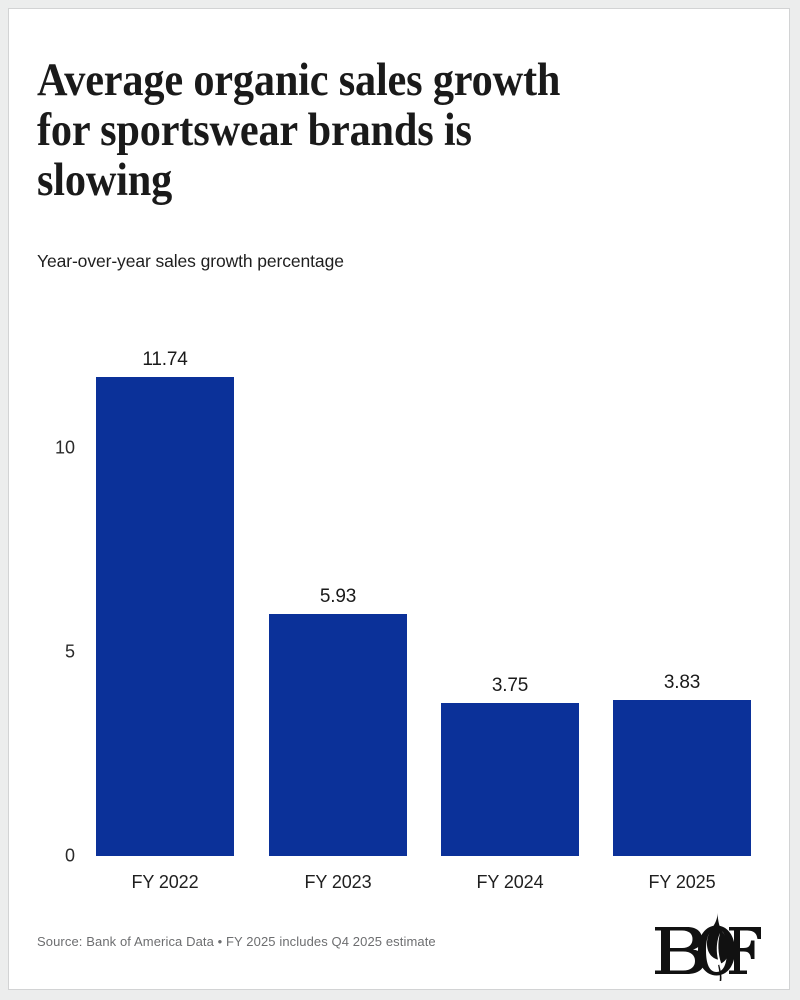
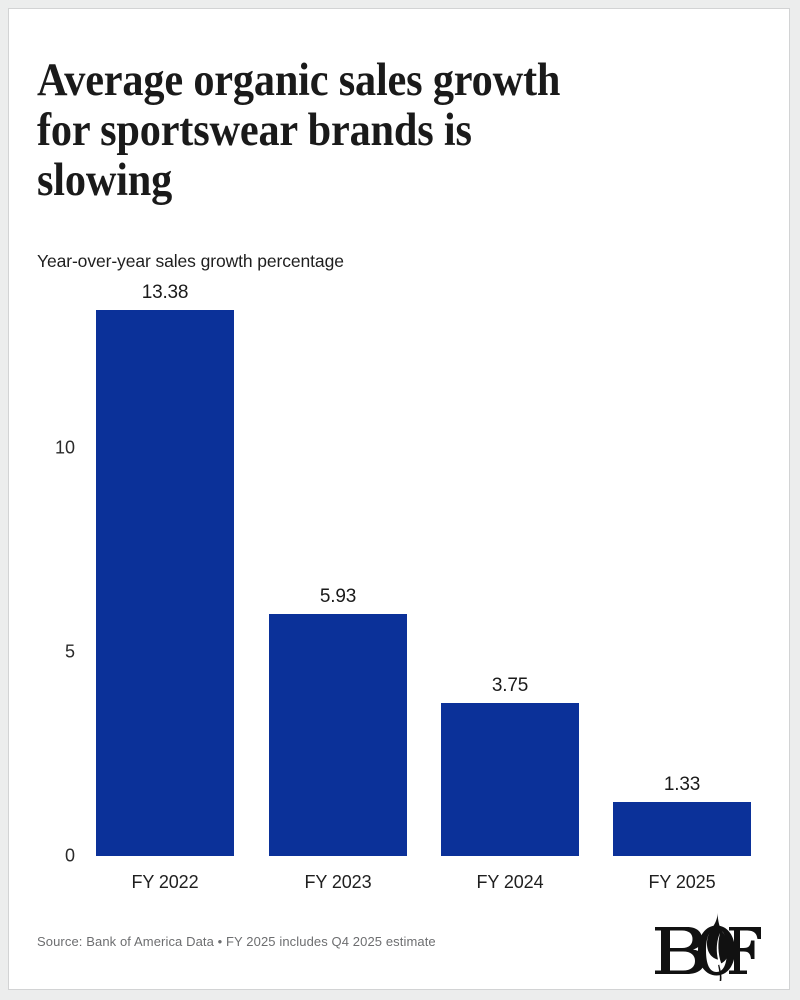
FY 2022: 11.74 -> 13.38
FY 2025: 3.83 -> 1.33
